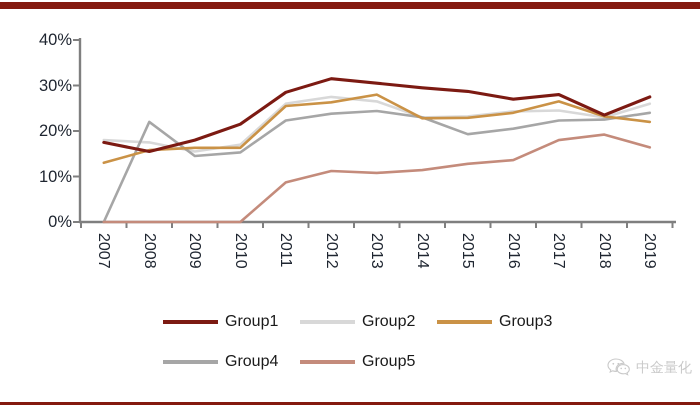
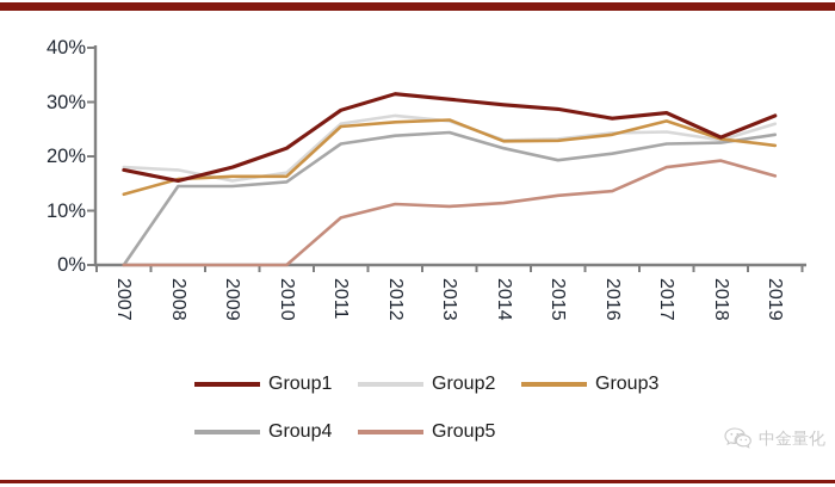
Group4/2008: 22% -> 14%
Group3/2013: 28% -> 27%
Group4/2014: 23% -> 22%
